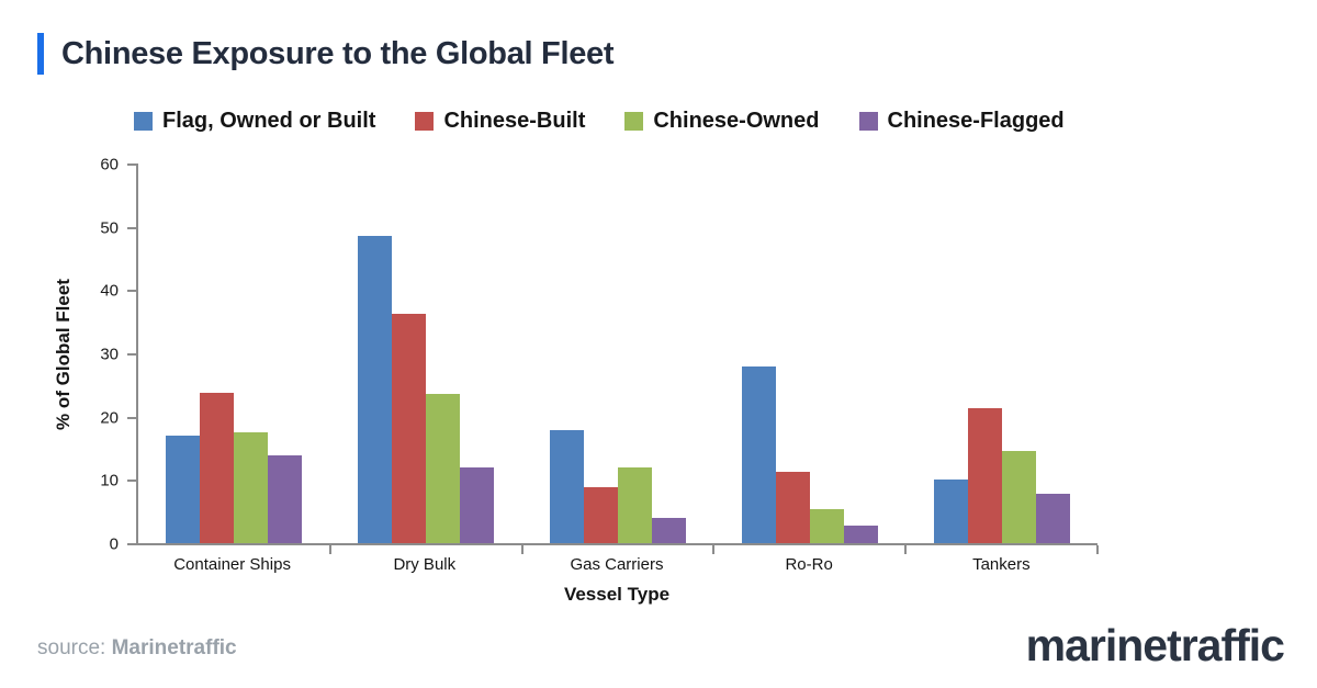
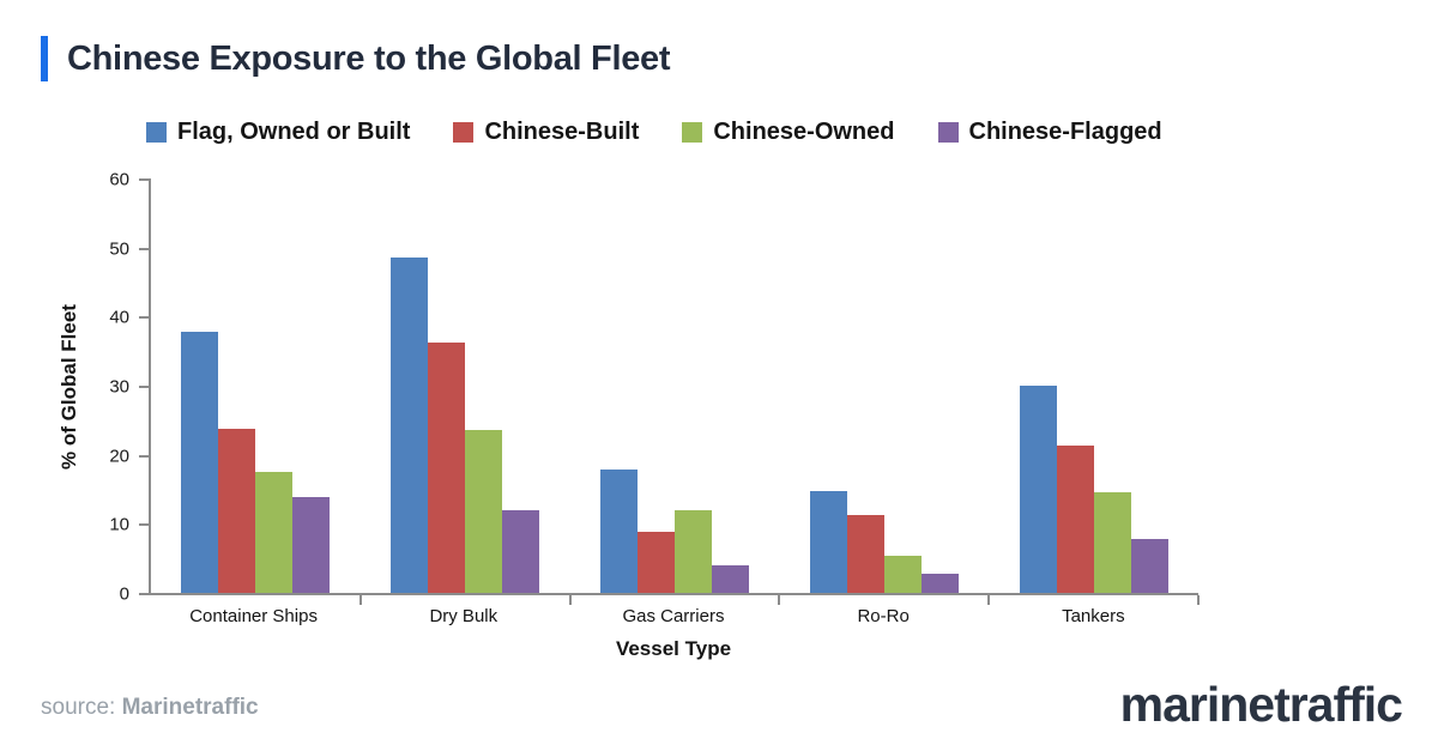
Flag, Owned or Built/Container Ships: 17 -> 38
Flag, Owned or Built/Ro-Ro: 28 -> 15
Flag, Owned or Built/Tankers: 10 -> 30
